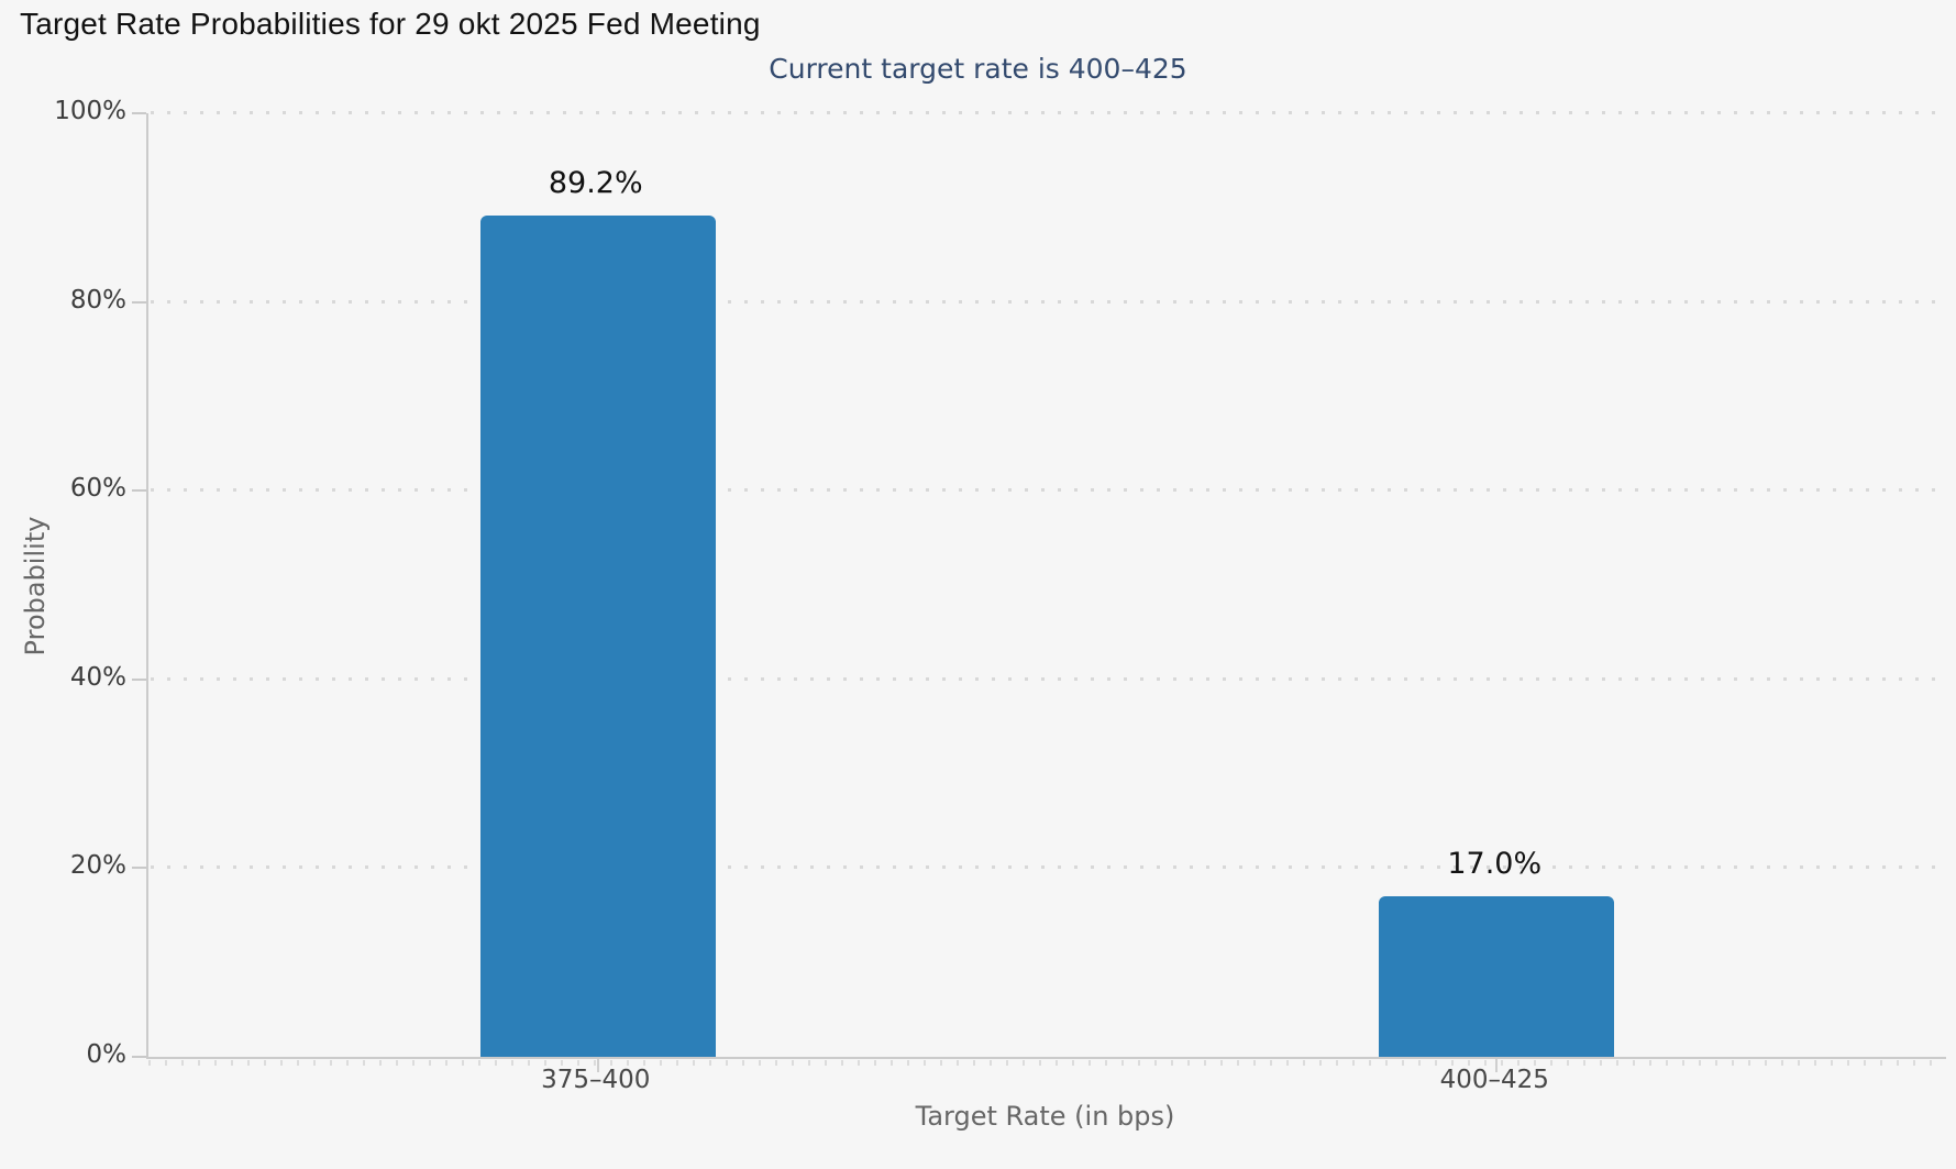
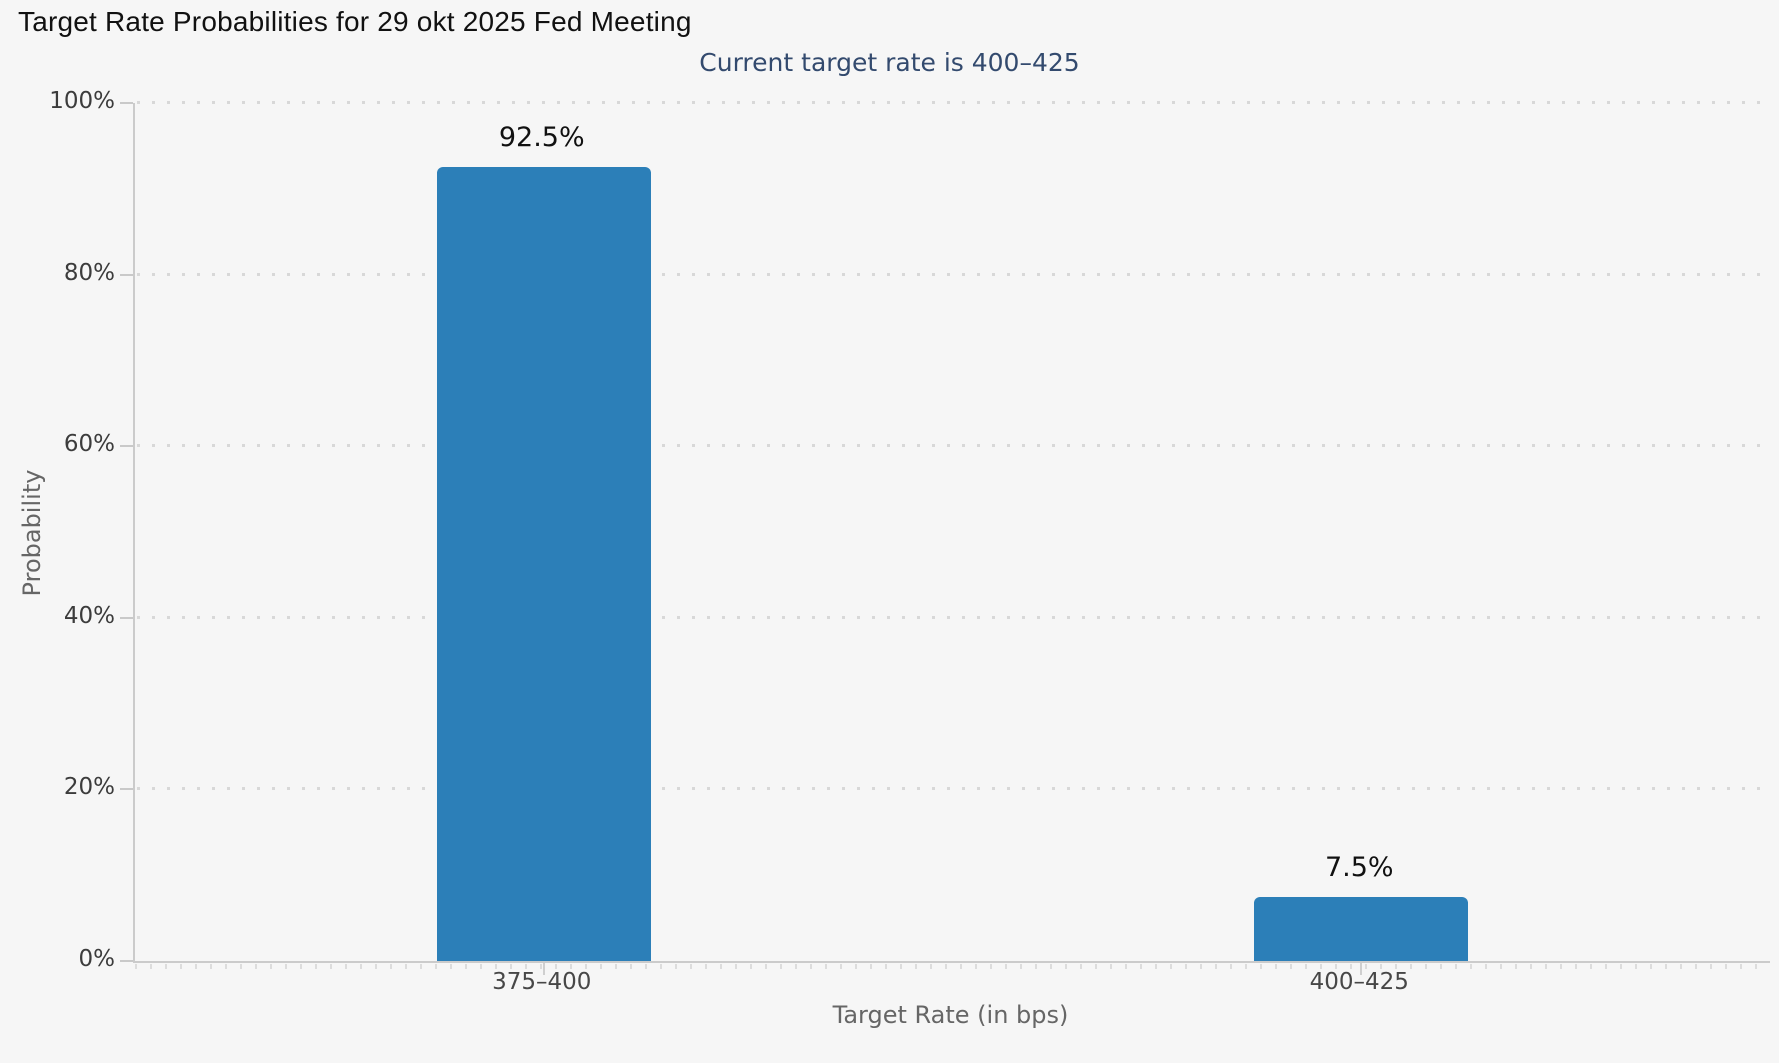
375–400: 89.2% -> 92.5%
400–425: 17.0% -> 7.5%
